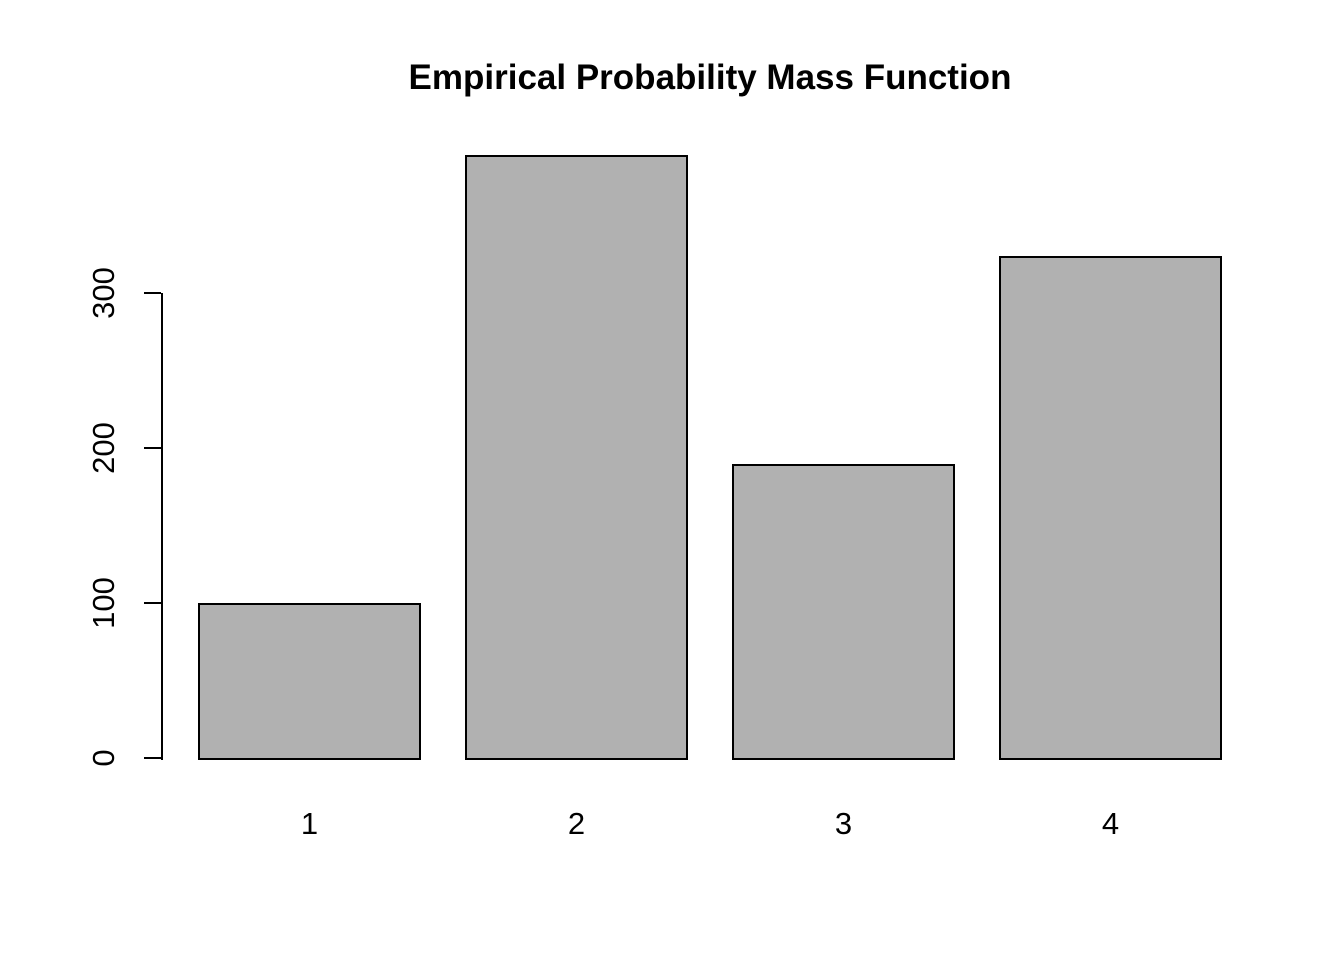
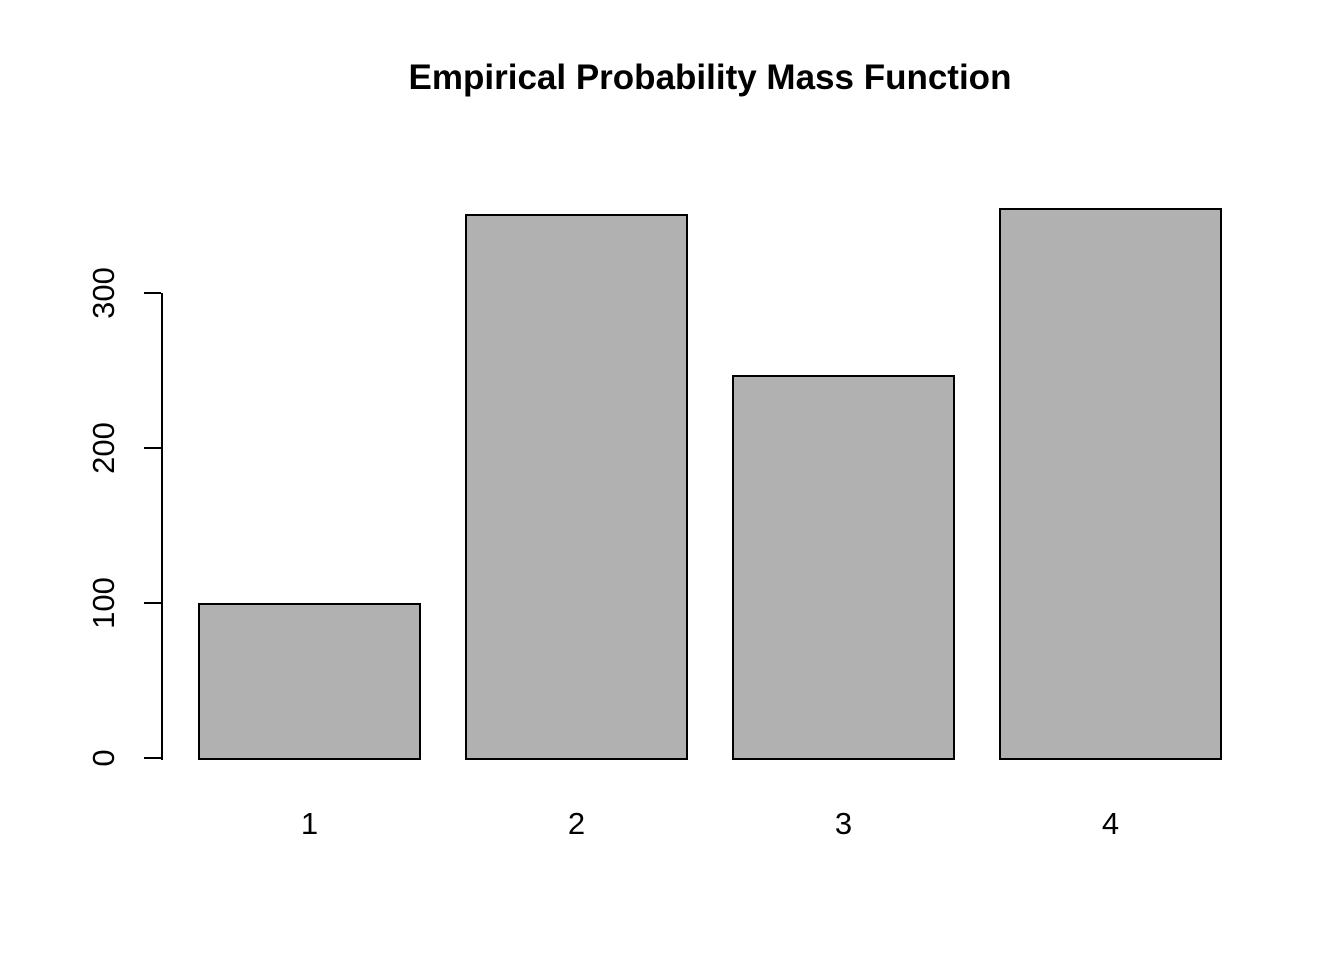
2: 389 -> 351
3: 190 -> 247
4: 324 -> 355
